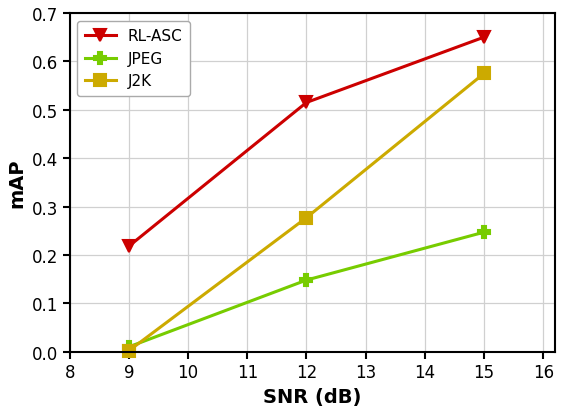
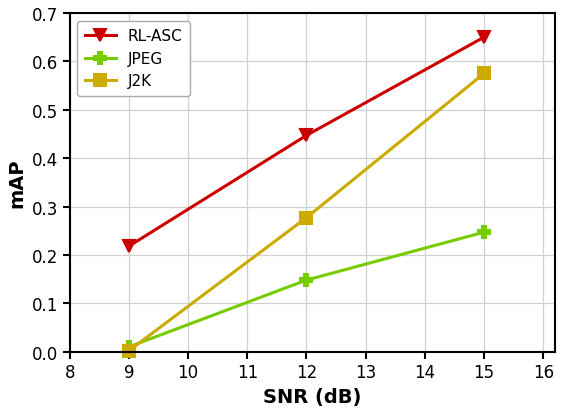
RL-ASC/12: 0.515 -> 0.447
